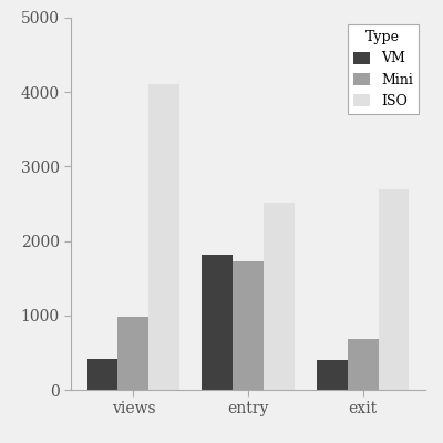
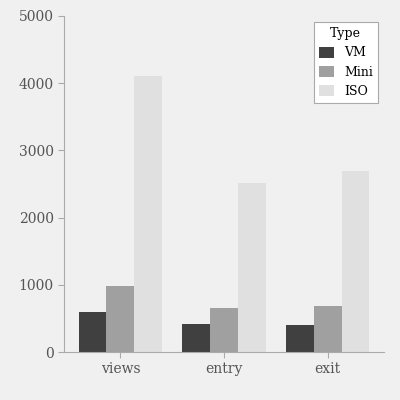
VM/views: 420 -> 590
VM/entry: 1820 -> 410
Mini/entry: 1720 -> 660
